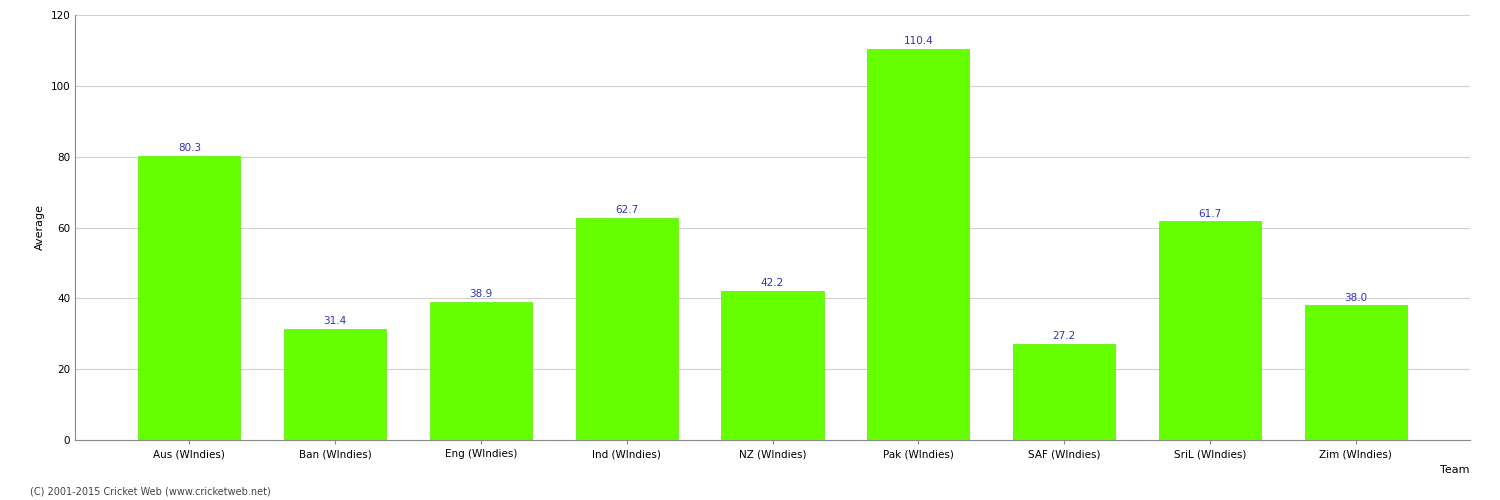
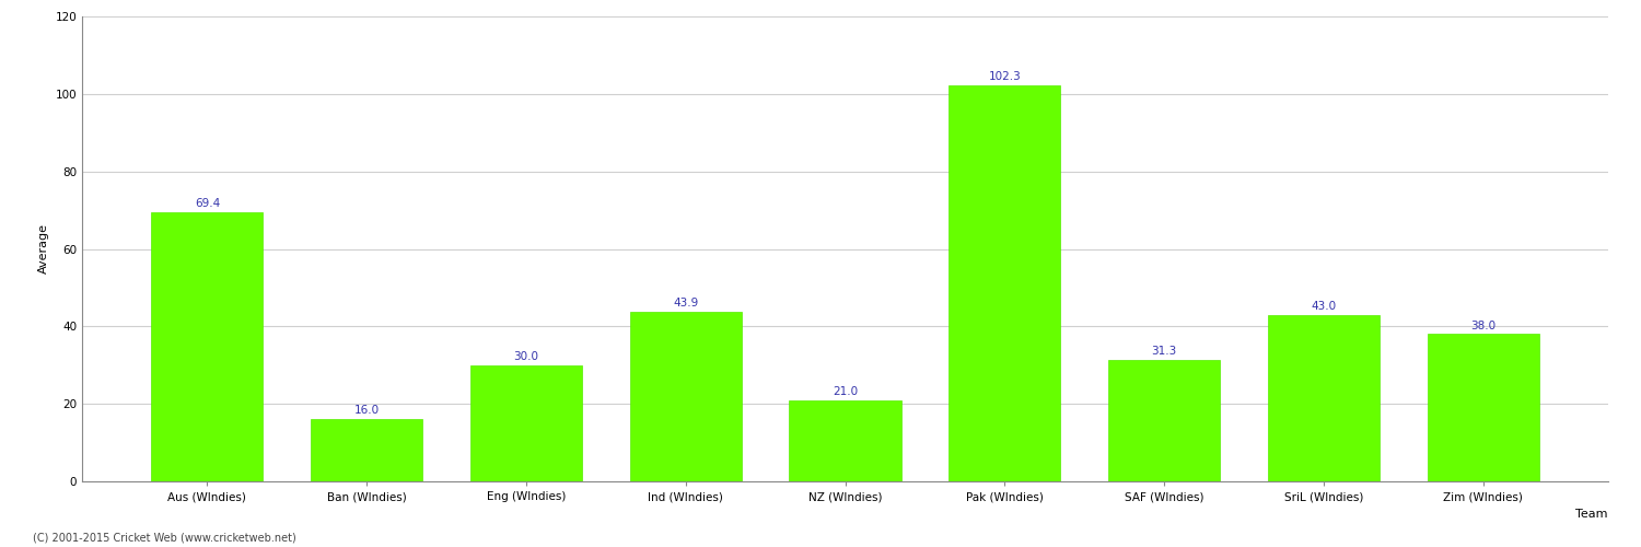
Aus (WIndies): 80.3 -> 69.4
Ban (WIndies): 31.4 -> 16.0
Eng (WIndies): 38.9 -> 30.0
Ind (WIndies): 62.7 -> 43.9
NZ (WIndies): 42.2 -> 21.0
Pak (WIndies): 110.4 -> 102.3
SAF (WIndies): 27.2 -> 31.3
SriL (WIndies): 61.7 -> 43.0
